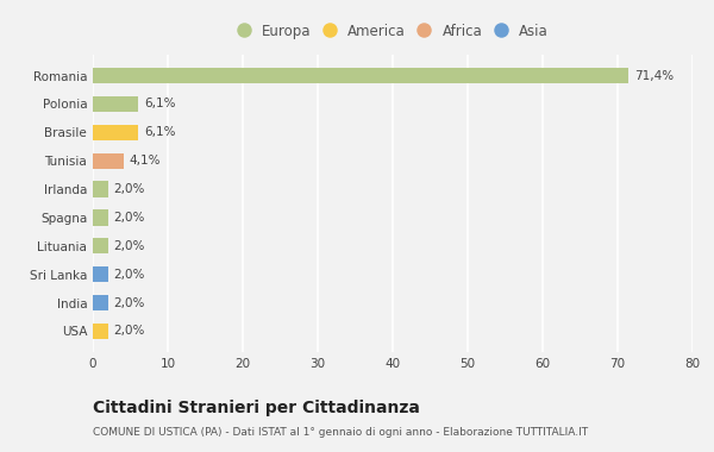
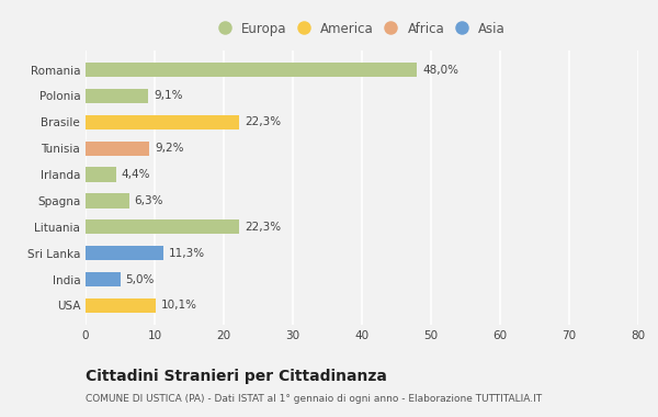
Romania: 71,4% -> 48,0%
Polonia: 6,1% -> 9,1%
Brasile: 6,1% -> 22,3%
Tunisia: 4,1% -> 9,2%
Irlanda: 2,0% -> 4,4%
Spagna: 2,0% -> 6,3%
Lituania: 2,0% -> 22,3%
Sri Lanka: 2,0% -> 11,3%
India: 2,0% -> 5,0%
USA: 2,0% -> 10,1%
